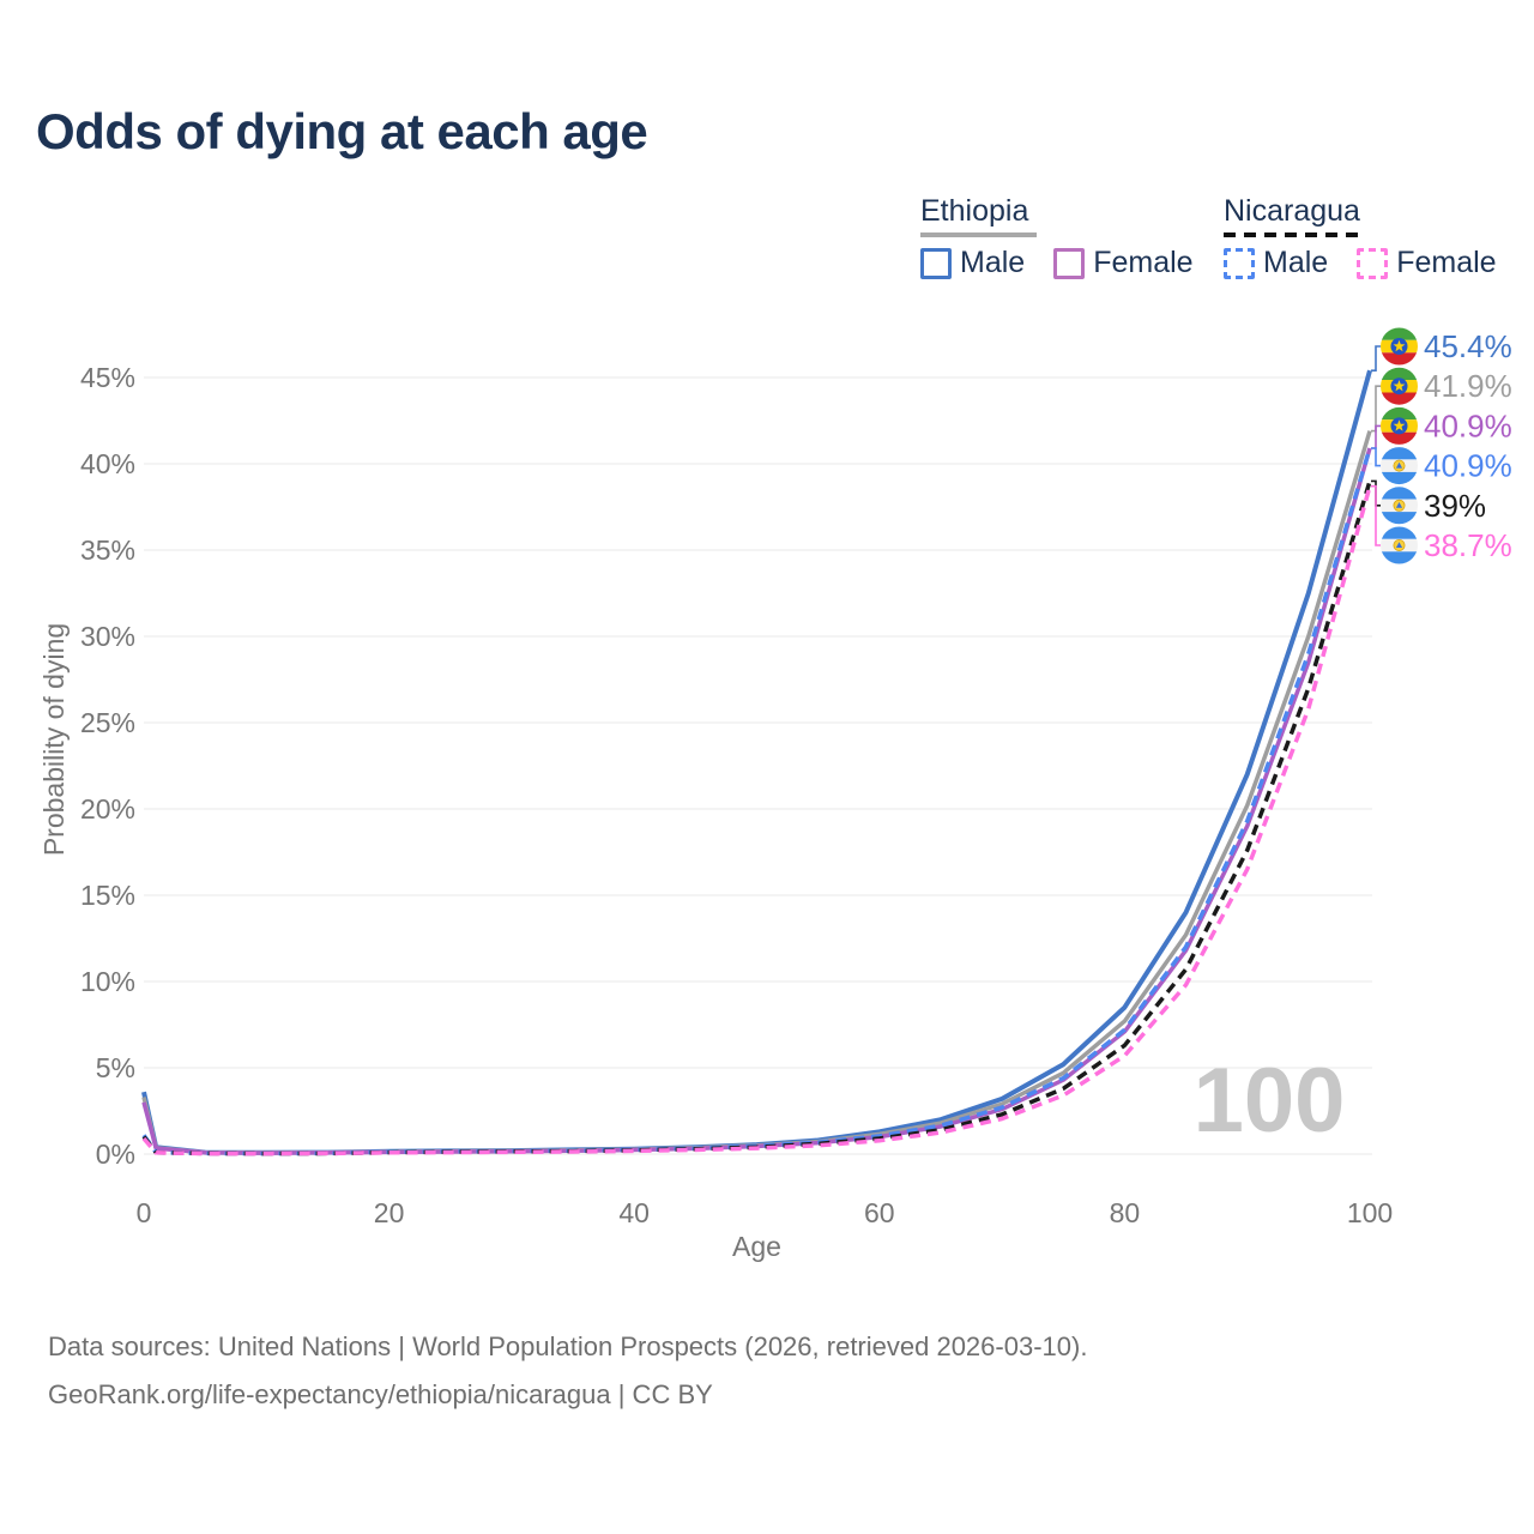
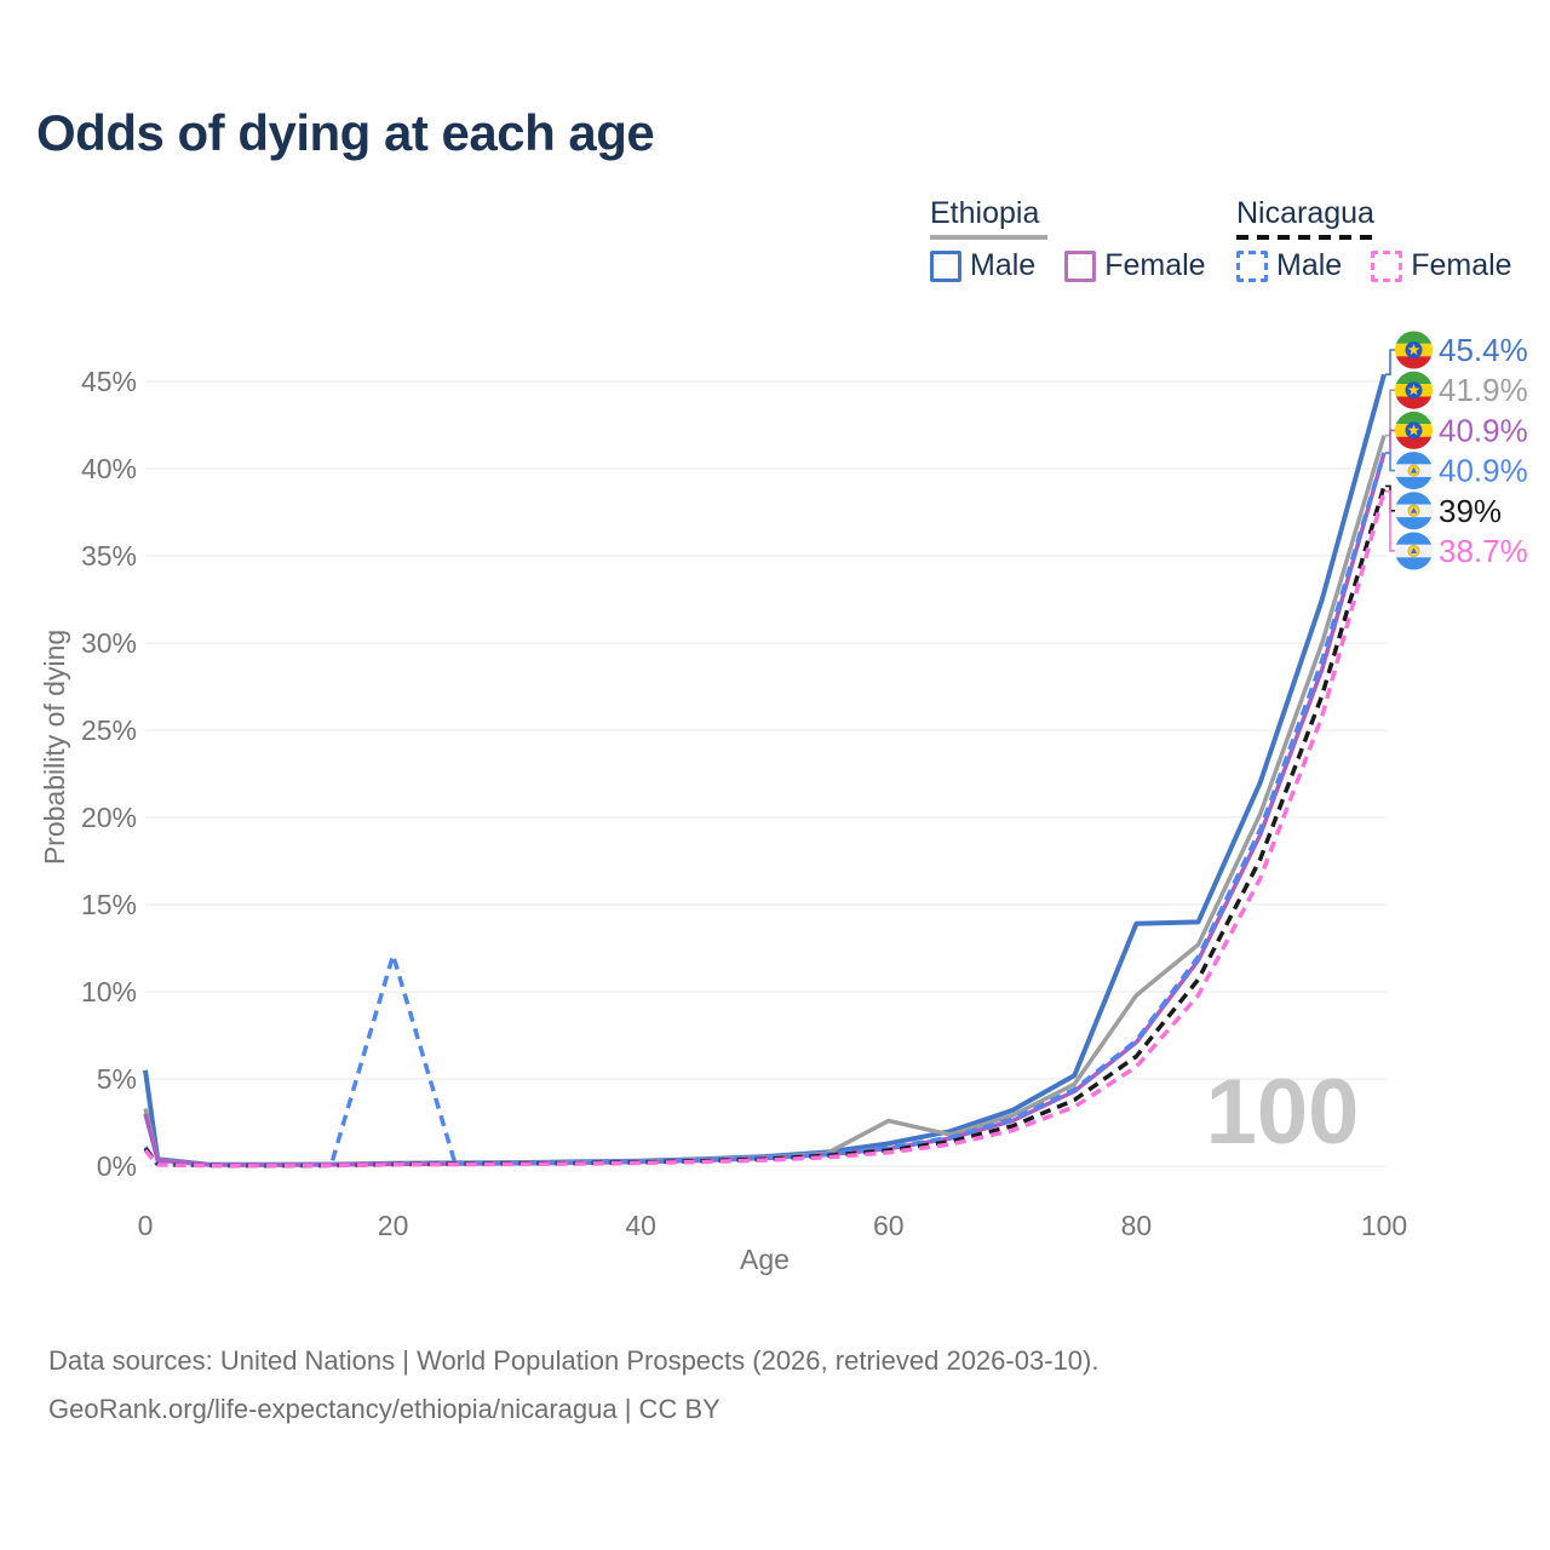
Ethiopia Male/0: 3.6% -> 5.5%
Nicaragua Male/20: 0.1% -> 12.1%
Ethiopia/60: 1.1% -> 2.6%
Ethiopia Male/80: 8.5% -> 13.9%
Ethiopia/80: 7.7% -> 9.8%
